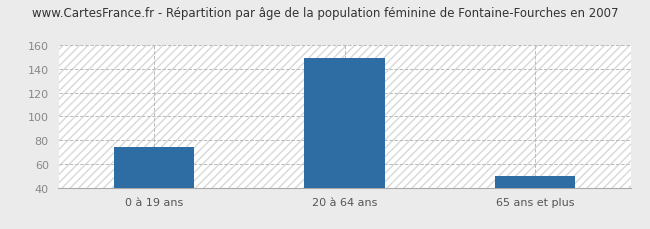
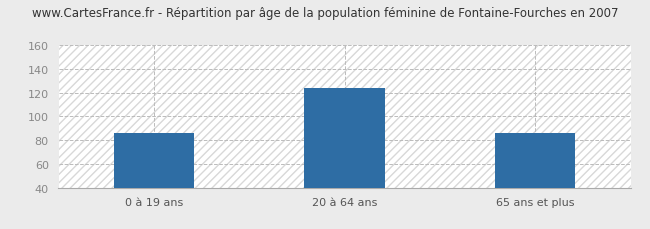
0 à 19 ans: 74 -> 86
20 à 64 ans: 149 -> 124
65 ans et plus: 50 -> 86
